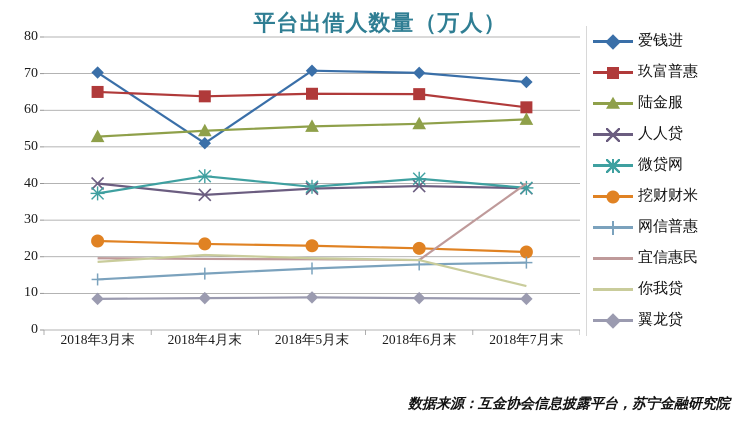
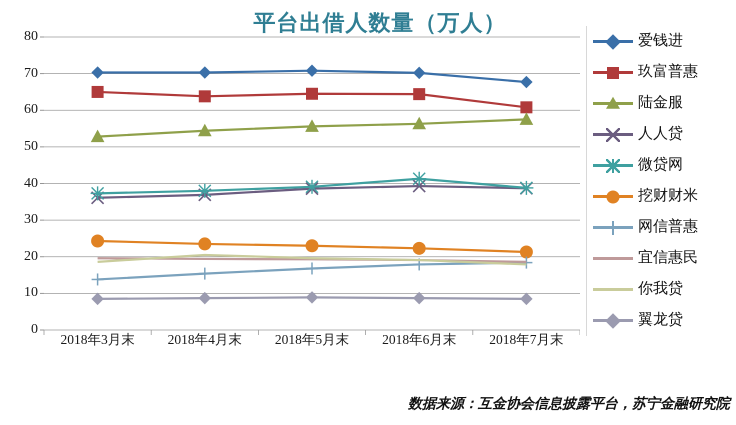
人人贷/2018年3月末: 40 -> 36
爱钱进/2018年4月末: 51 -> 70
微贷网/2018年4月末: 42 -> 38
宜信惠民/2018年7月末: 40 -> 19
你我贷/2018年7月末: 12 -> 18
